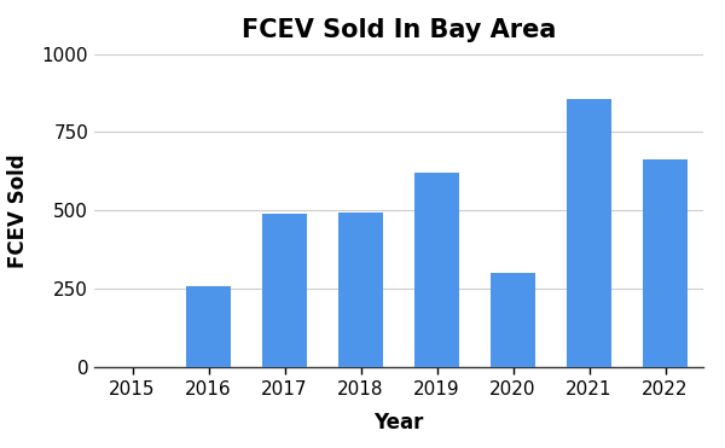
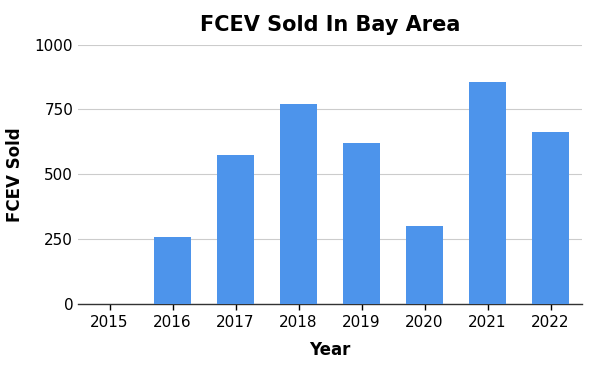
2017: 490 -> 575
2018: 495 -> 770
